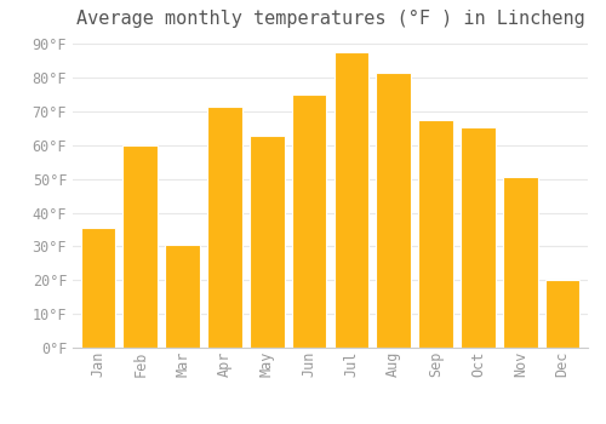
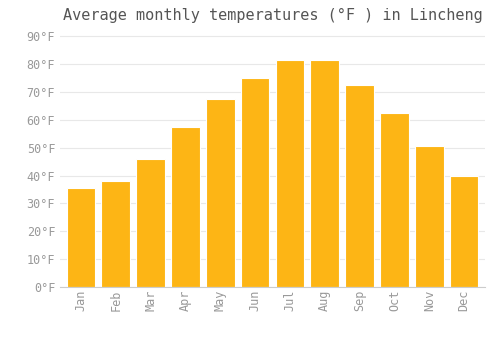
Feb: 60.0°F -> 38.0°F
Mar: 30.5°F -> 46.0°F
Apr: 71.5°F -> 57.5°F
May: 63.0°F -> 67.5°F
Jul: 87.5°F -> 81.5°F
Sep: 67.5°F -> 72.5°F
Oct: 65.5°F -> 62.5°F
Dec: 20.0°F -> 40.0°F
